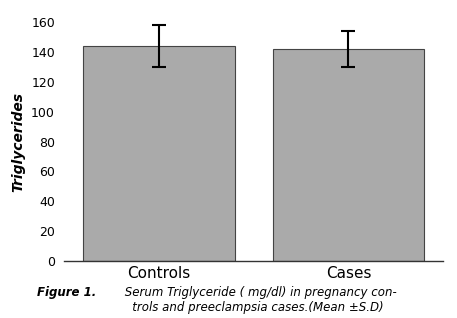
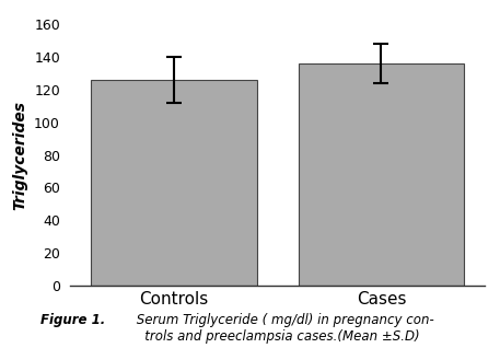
Controls: 144 -> 126
Cases: 142 -> 136
